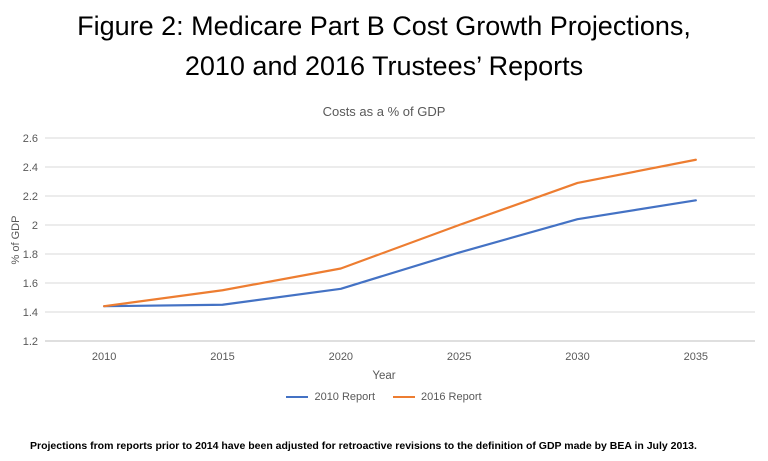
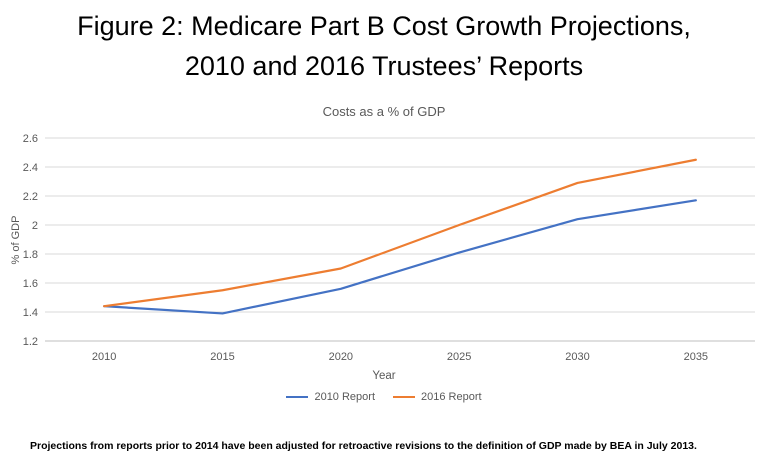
2010 Report/2015: 1.45 -> 1.39
